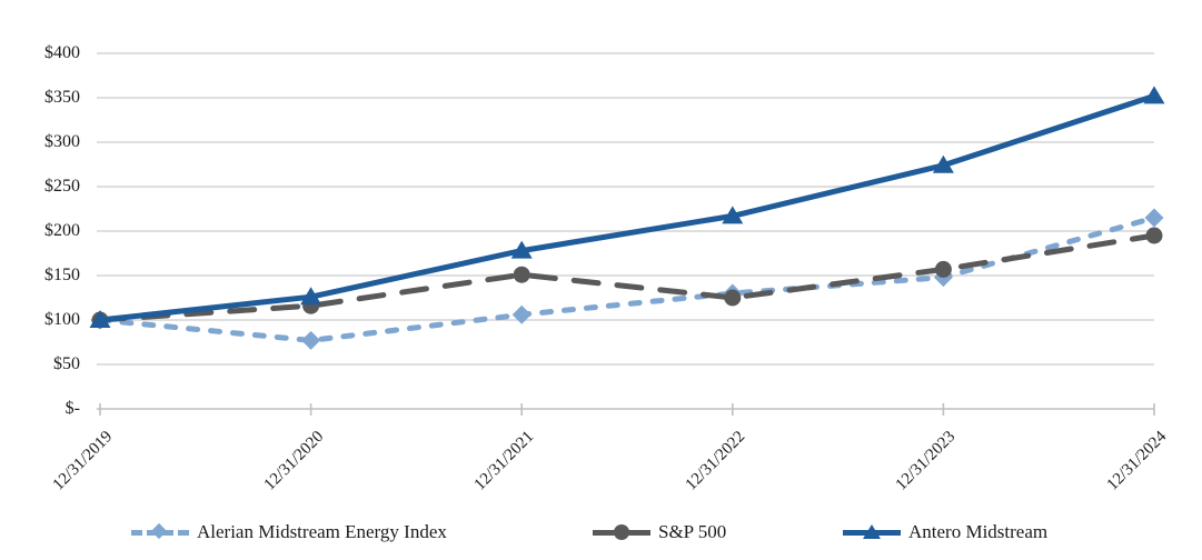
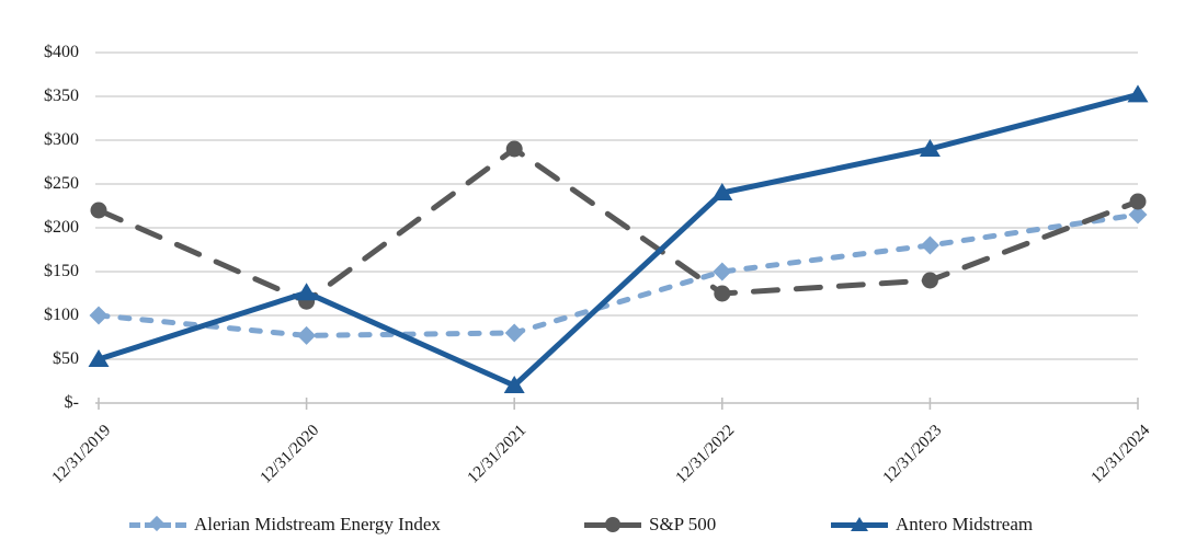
S&P 500/12/31/2019: $100 -> $220
Antero Midstream/12/31/2019: $100 -> $50
Alerian Midstream Energy Index/12/31/2021: $110 -> $80
S&P 500/12/31/2021: $150 -> $290
Antero Midstream/12/31/2021: $180 -> $20
Alerian Midstream Energy Index/12/31/2022: $130 -> $150
Antero Midstream/12/31/2022: $220 -> $240
Alerian Midstream Energy Index/12/31/2023: $150 -> $180
S&P 500/12/31/2023: $160 -> $140
Antero Midstream/12/31/2023: $270 -> $290
S&P 500/12/31/2024: $200 -> $230
